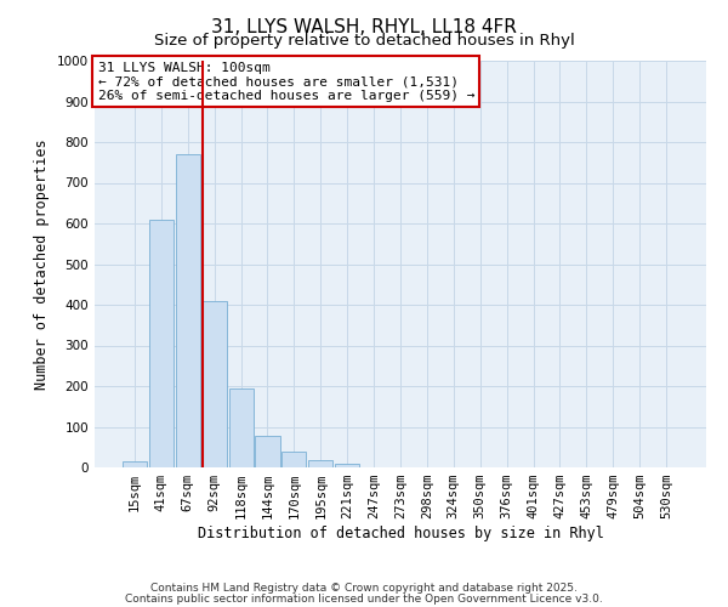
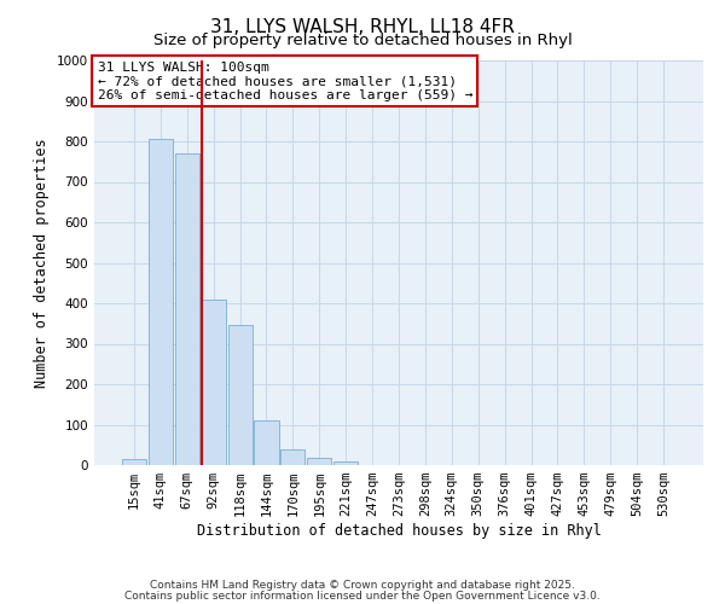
41sqm: 608 -> 805
118sqm: 193 -> 345
144sqm: 78 -> 110
